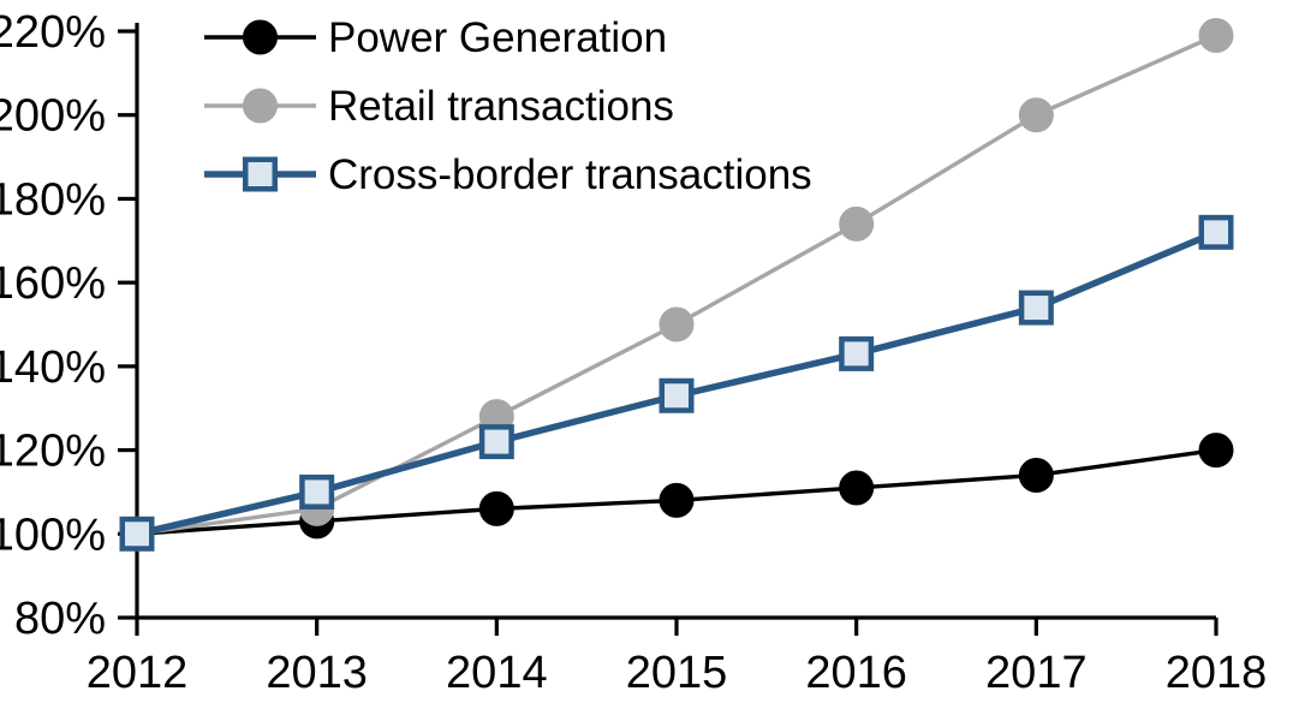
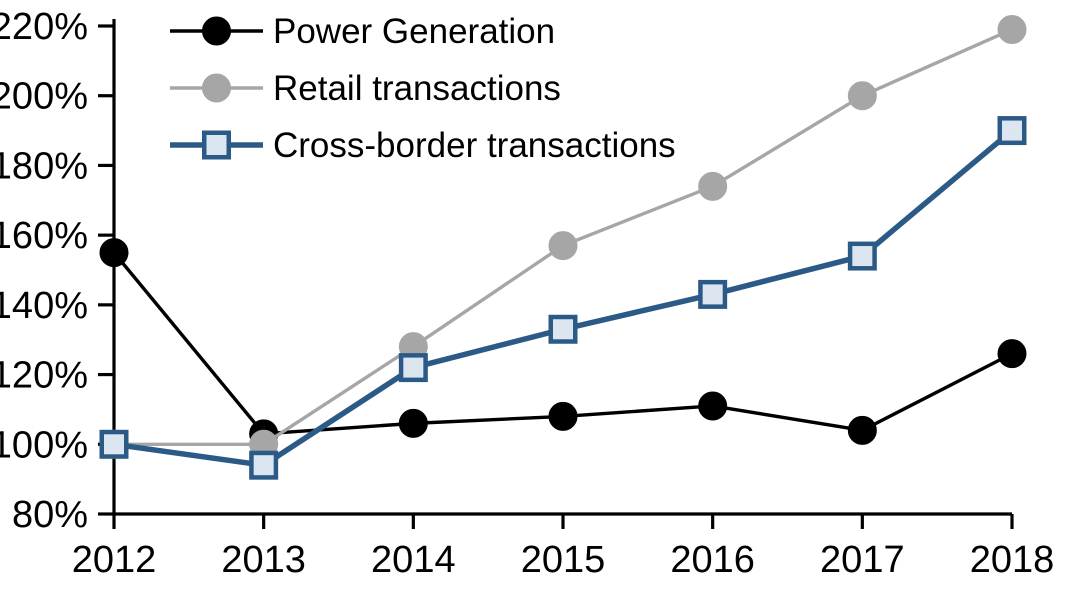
Power Generation/2012: 100% -> 155%
Retail transactions/2013: 106% -> 100%
Cross-border transactions/2013: 110% -> 94%
Retail transactions/2015: 150% -> 157%
Power Generation/2017: 114% -> 104%
Power Generation/2018: 120% -> 126%
Cross-border transactions/2018: 172% -> 190%
